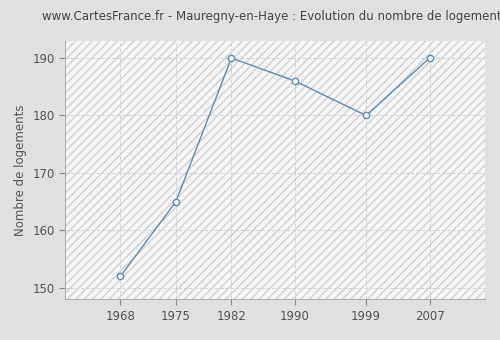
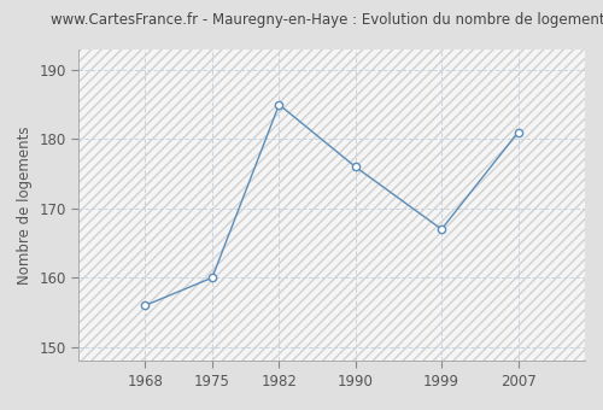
1968: 152 -> 156
1975: 165 -> 160
1982: 190 -> 185
1990: 186 -> 176
1999: 180 -> 167
2007: 190 -> 181
